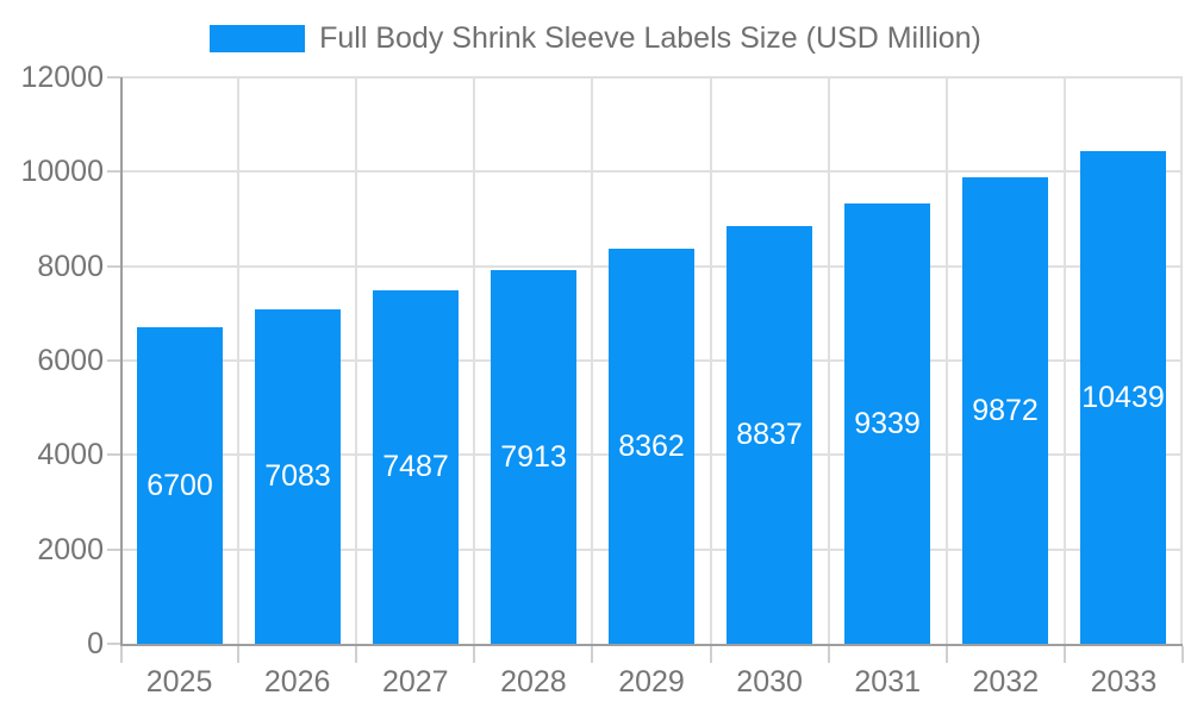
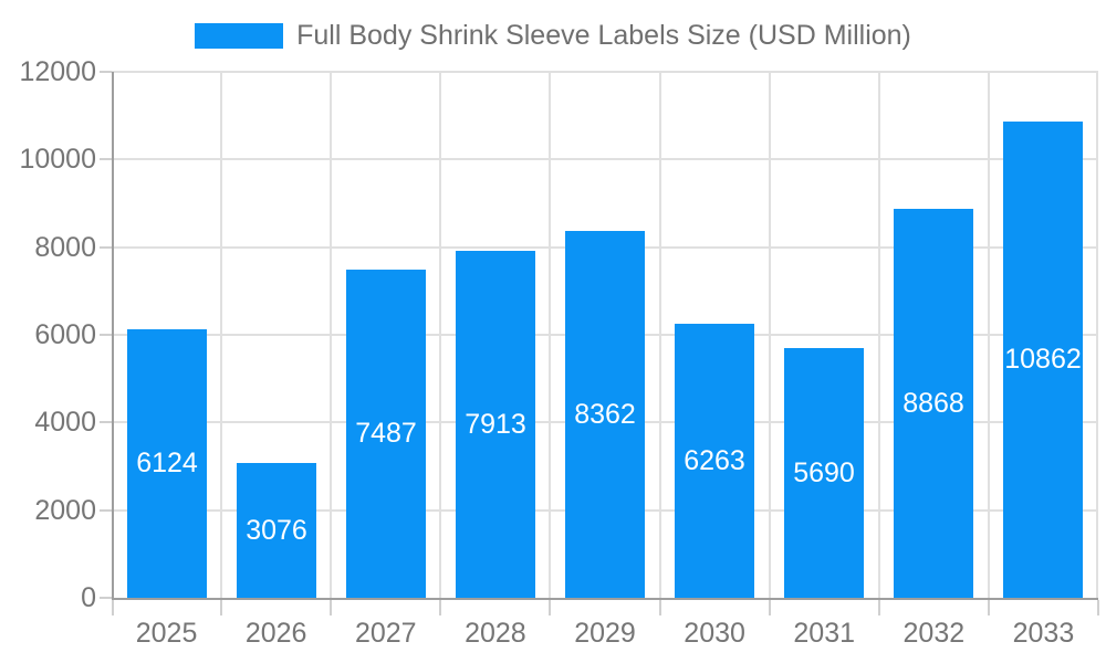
2025: 6700 -> 6124
2026: 7083 -> 3076
2030: 8837 -> 6263
2031: 9339 -> 5690
2032: 9872 -> 8868
2033: 10439 -> 10862
